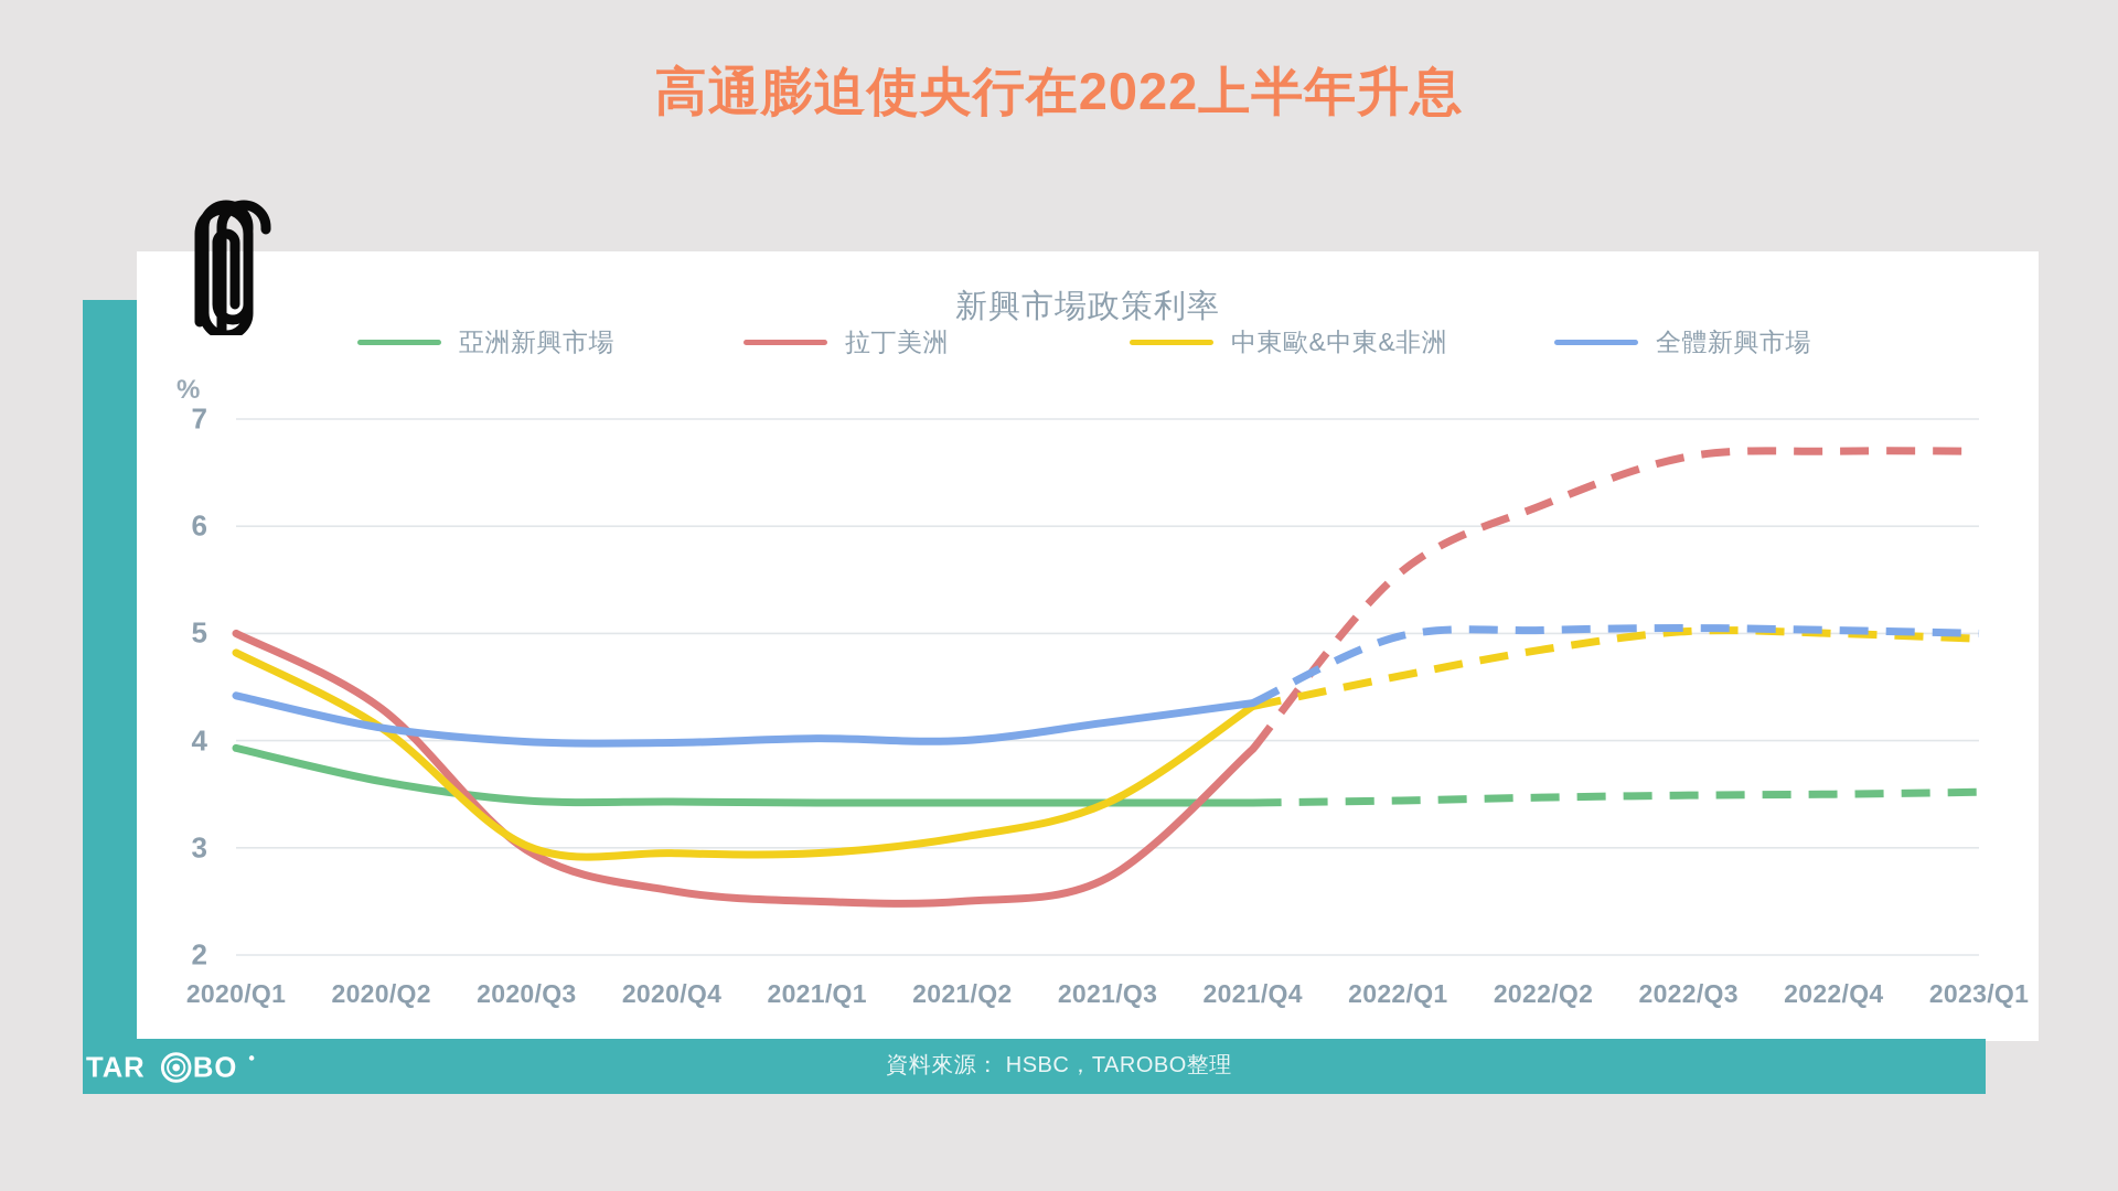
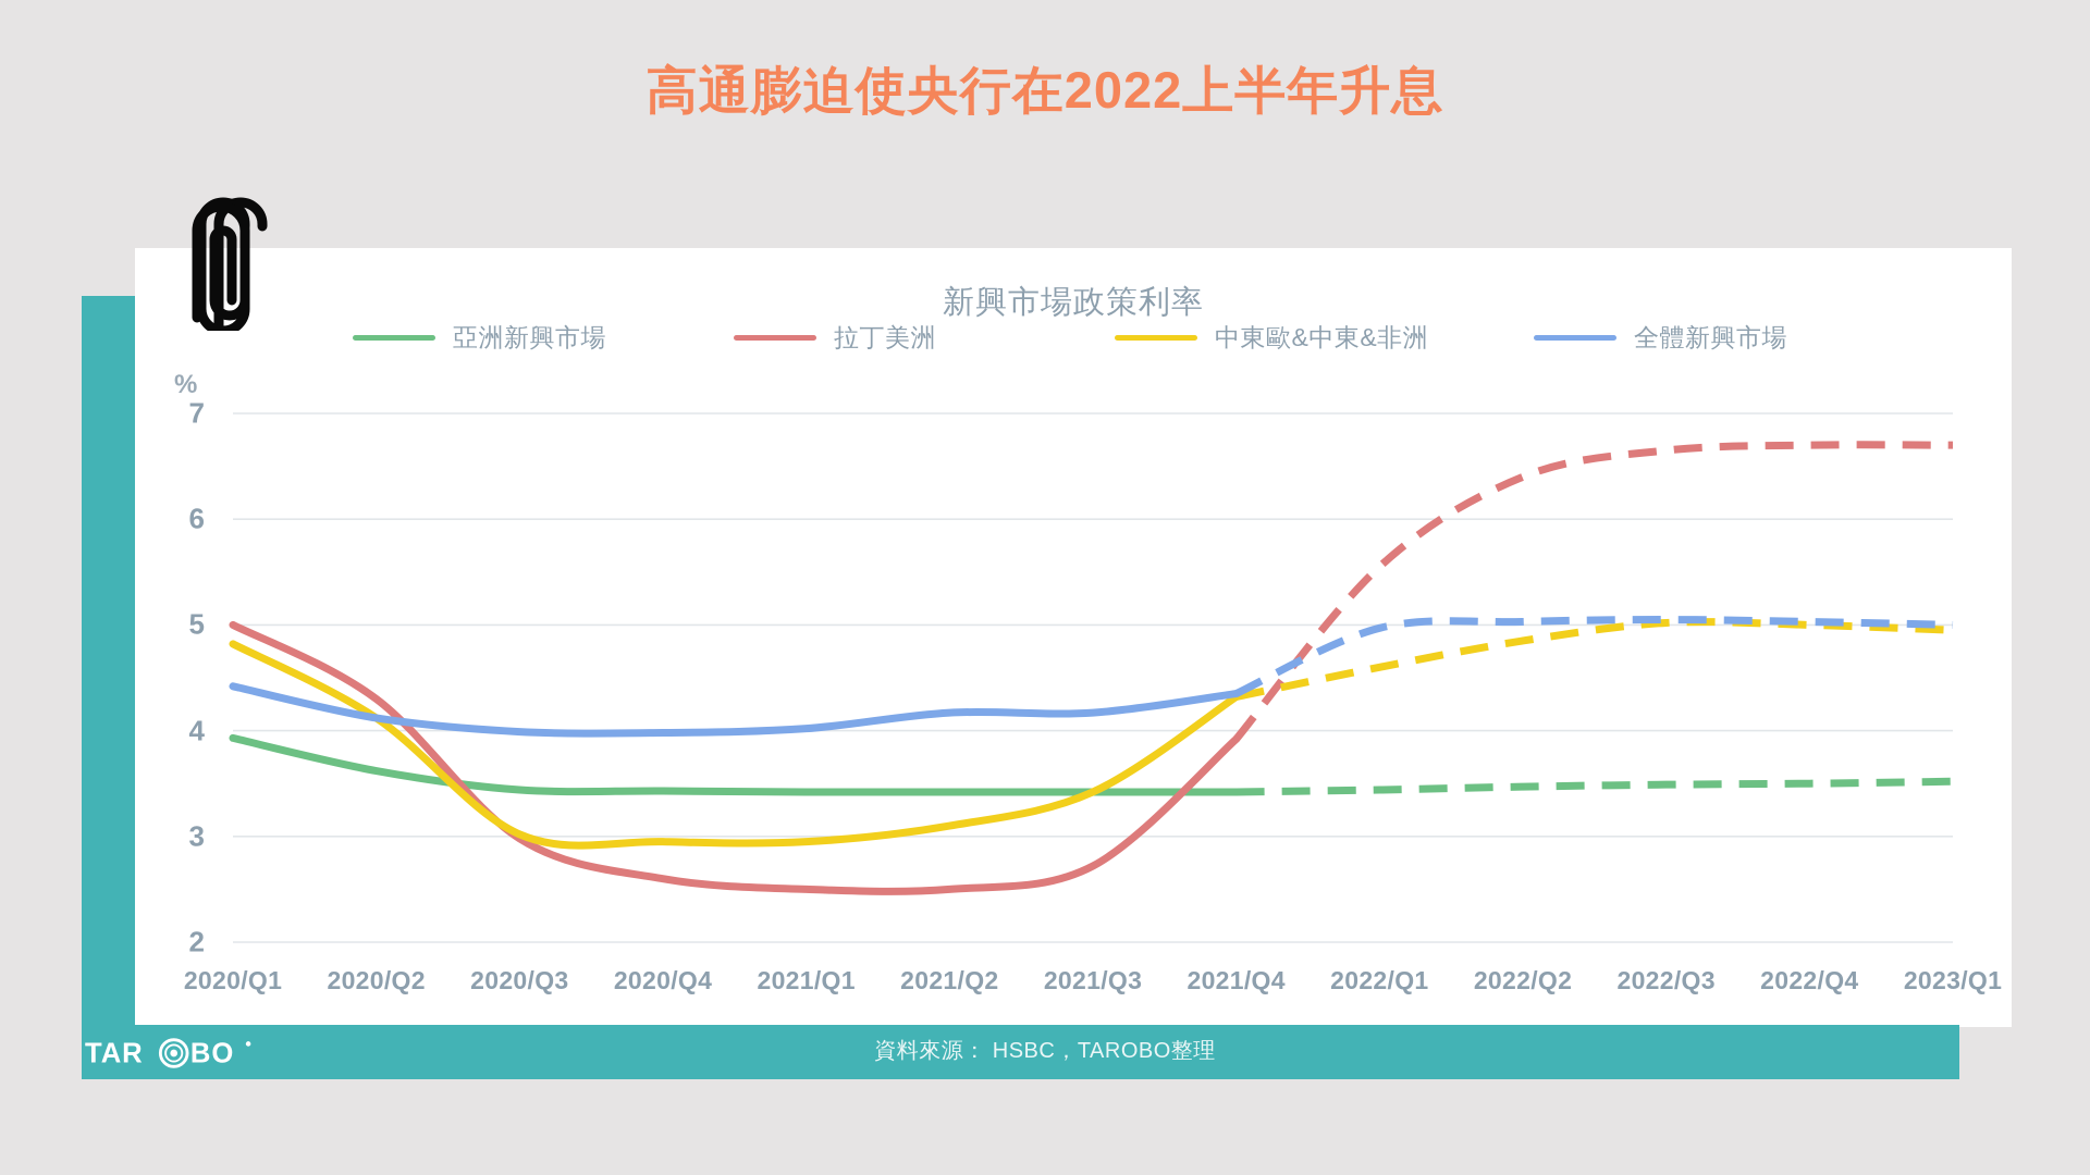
全體新興市場/2021/Q2: 4.0 -> 4.2
拉丁美洲/2022/Q2: 6.2 -> 6.4
